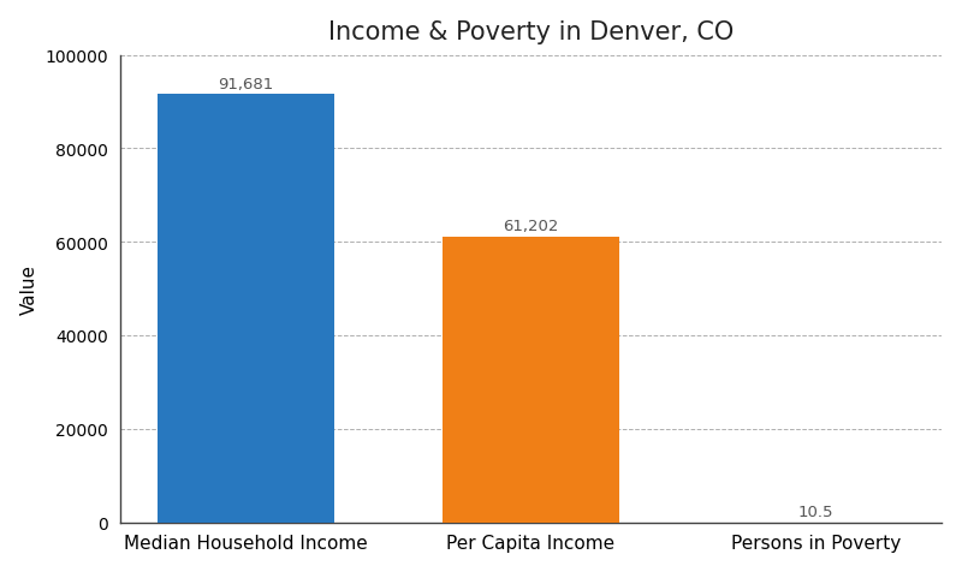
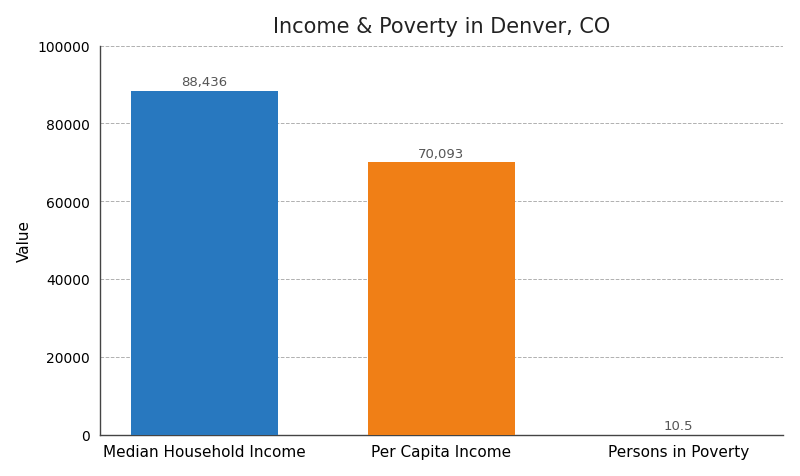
Median Household Income: 91,681 -> 88,436
Per Capita Income: 61,202 -> 70,093
